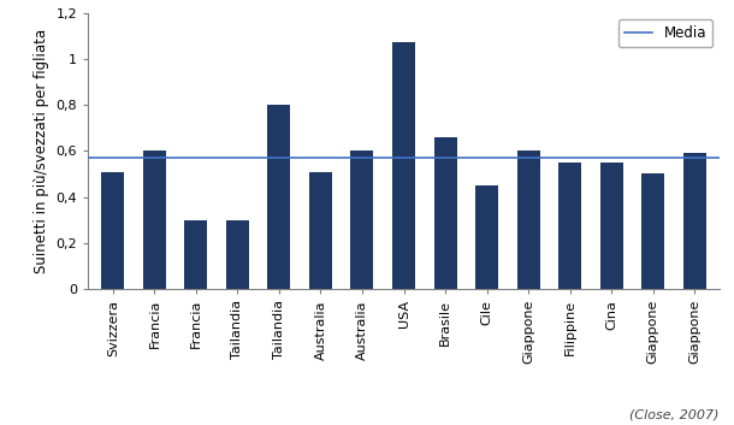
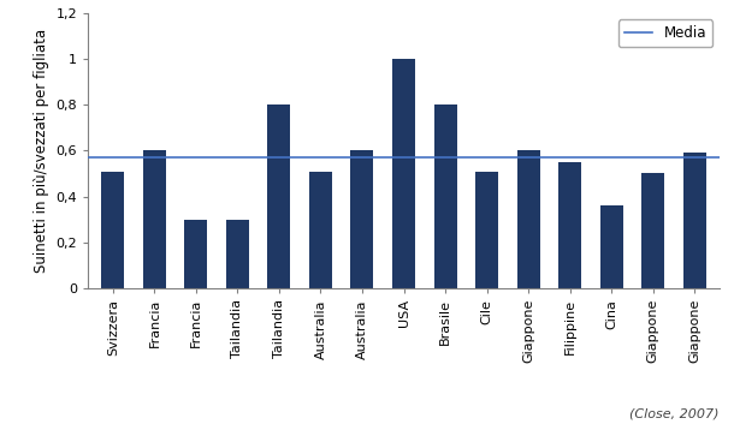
USA: 1,07 -> 1,00
Brasile: 0,66 -> 0,80
Cile: 0,45 -> 0,51
Cina: 0,55 -> 0,36
